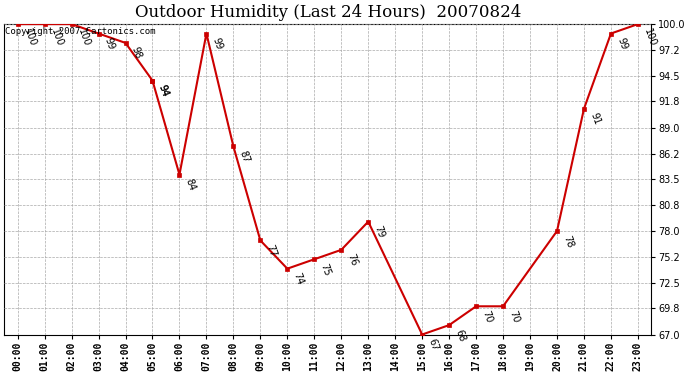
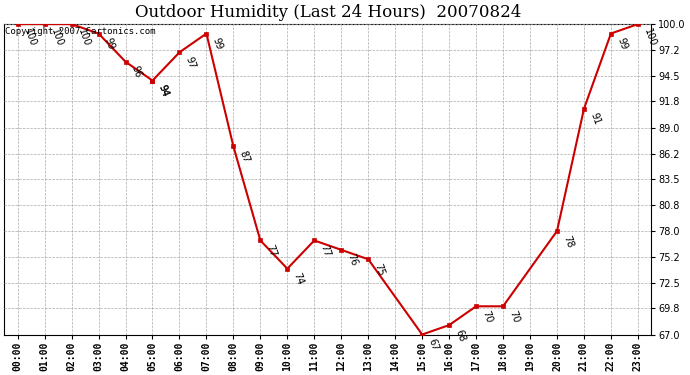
04:00: 98 -> 96
06:00: 84 -> 97
11:00: 75 -> 77
13:00: 79 -> 75
